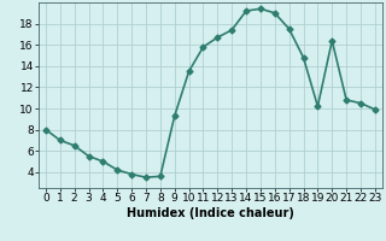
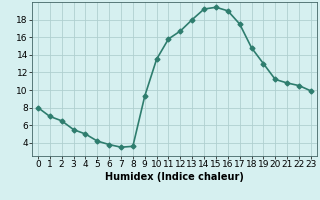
13: 17.4 -> 18.0
19: 10.2 -> 13.0
20: 16.4 -> 11.2
